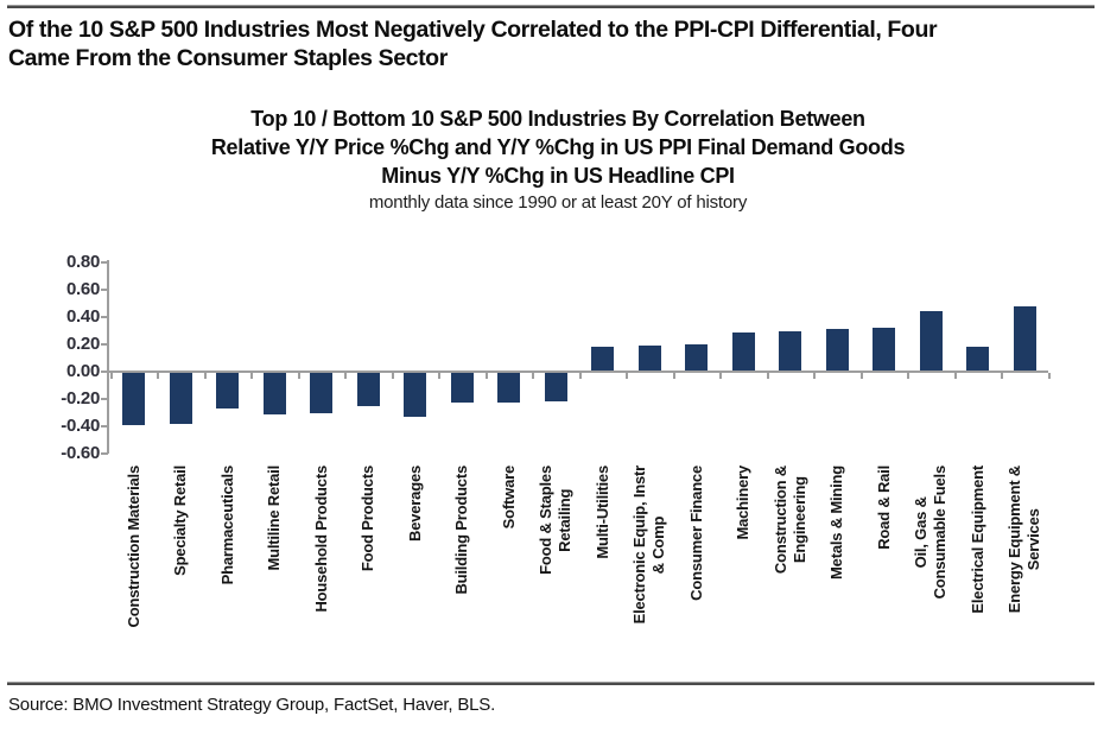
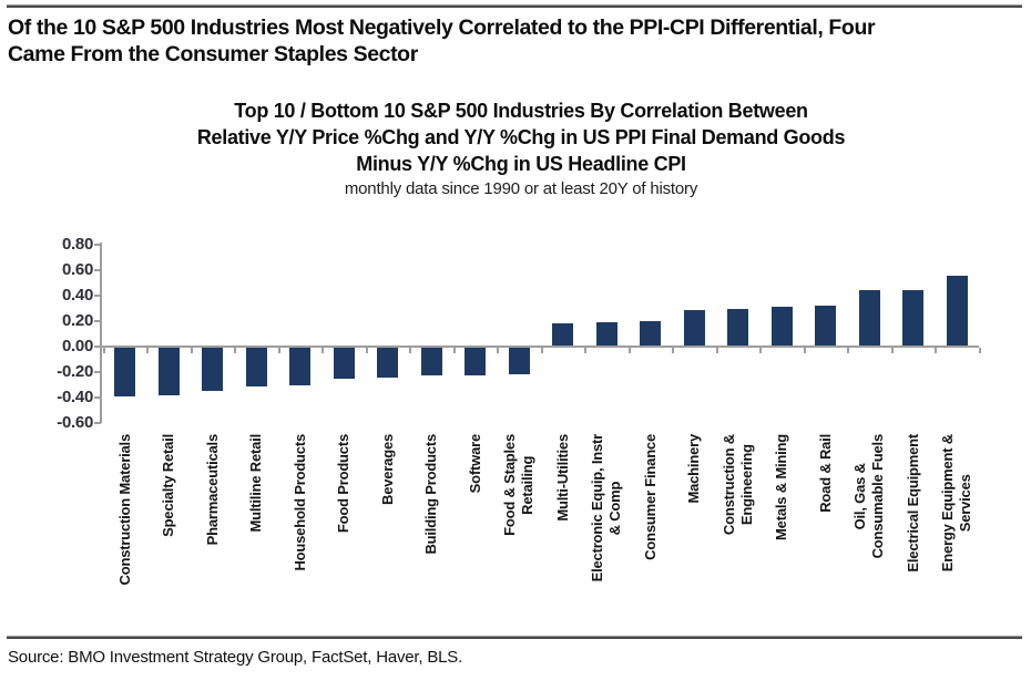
Pharmaceuticals: -0.27 -> -0.35
Beverages: -0.33 -> -0.24
Electrical Equipment: 0.18 -> 0.44
Energy Equipment & Services: 0.48 -> 0.56
